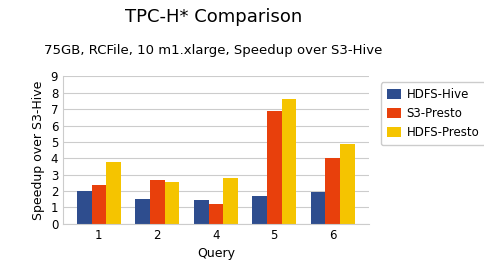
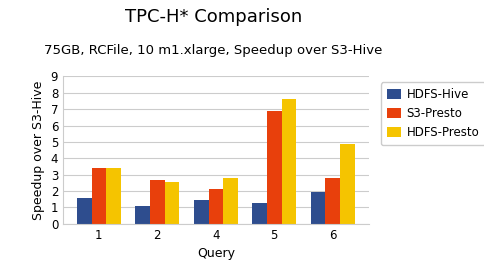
HDFS-Hive/1: 2.0 -> 1.6
S3-Presto/1: 2.4 -> 3.4
HDFS-Presto/1: 3.8 -> 3.4
HDFS-Hive/2: 1.5 -> 1.1
S3-Presto/4: 1.2 -> 2.1
HDFS-Hive/5: 1.7 -> 1.3
S3-Presto/6: 4.0 -> 2.8
